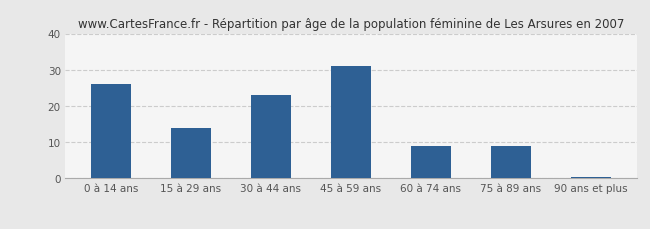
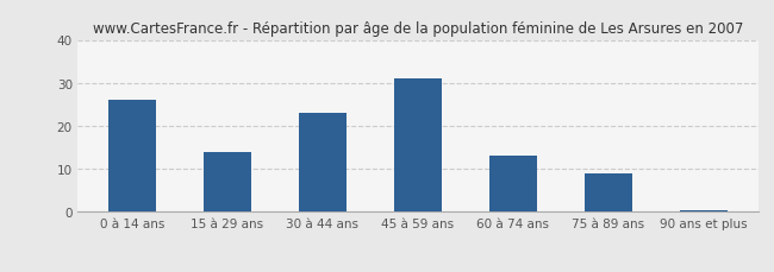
60 à 74 ans: 9.0 -> 13.0
